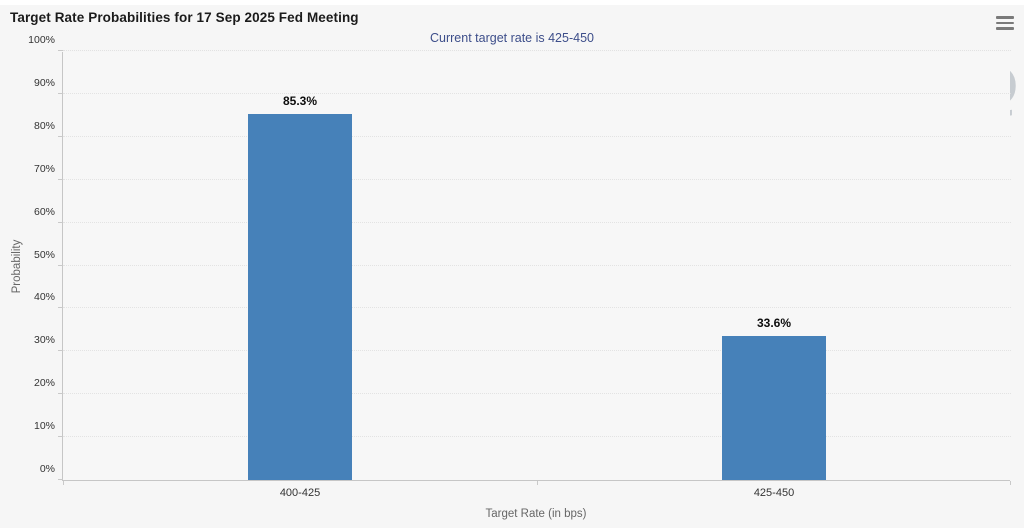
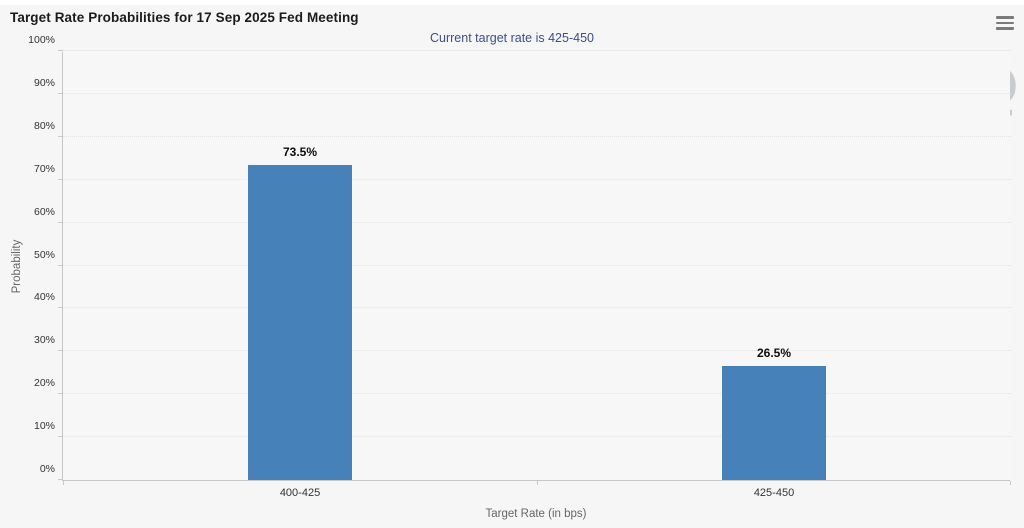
400-425: 85.3% -> 73.5%
425-450: 33.6% -> 26.5%
